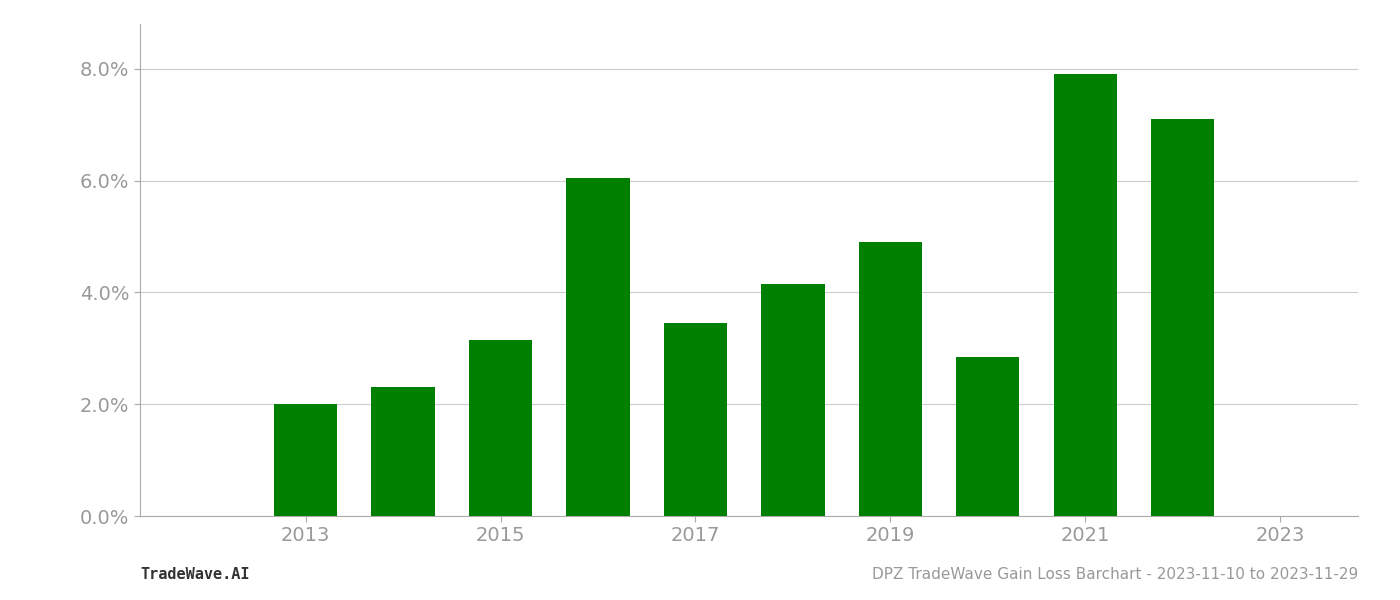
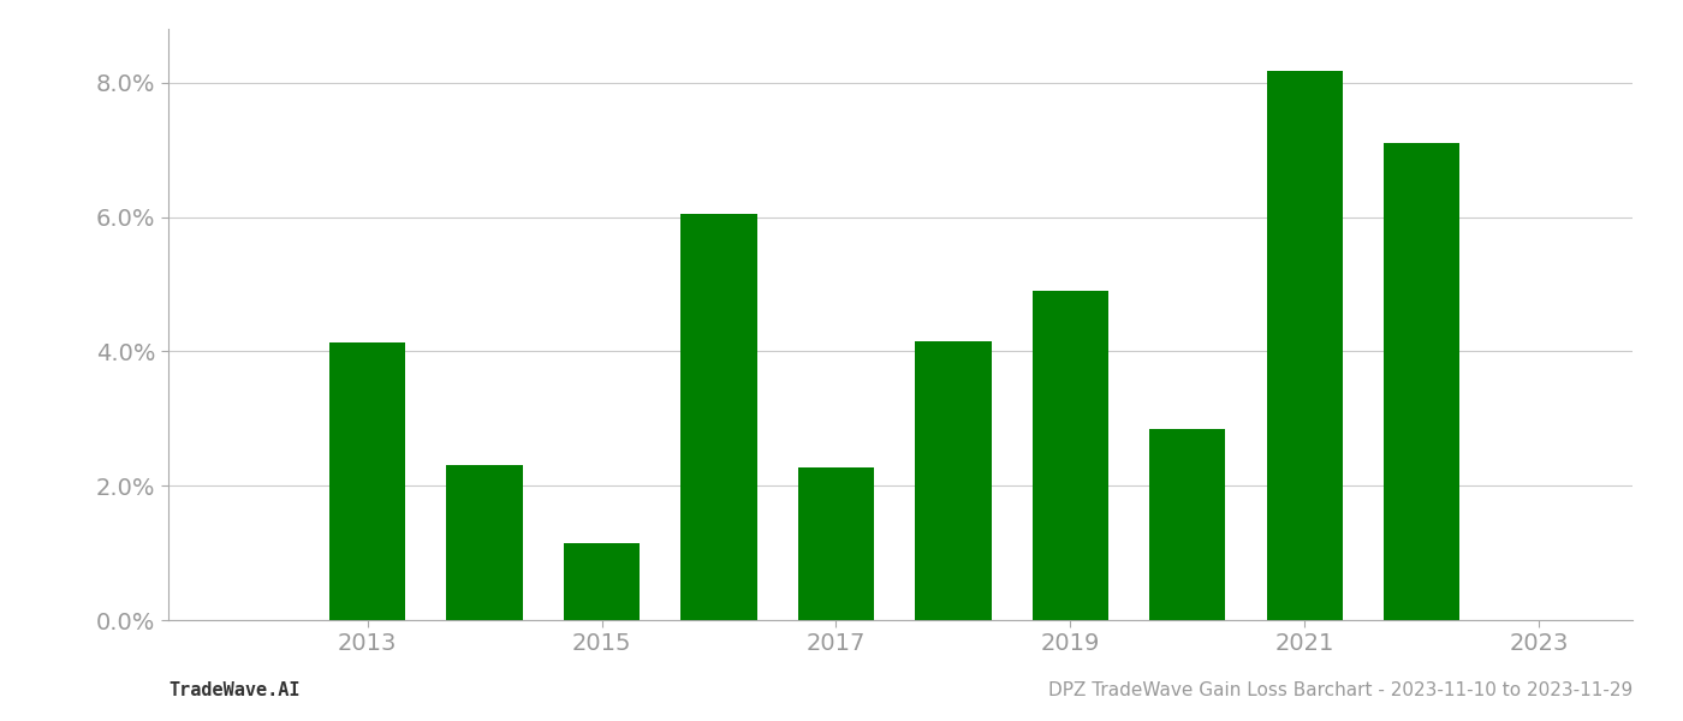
2013: 2.00% -> 4.14%
2015: 3.15% -> 1.14%
2017: 3.45% -> 2.28%
2021: 7.90% -> 8.18%
